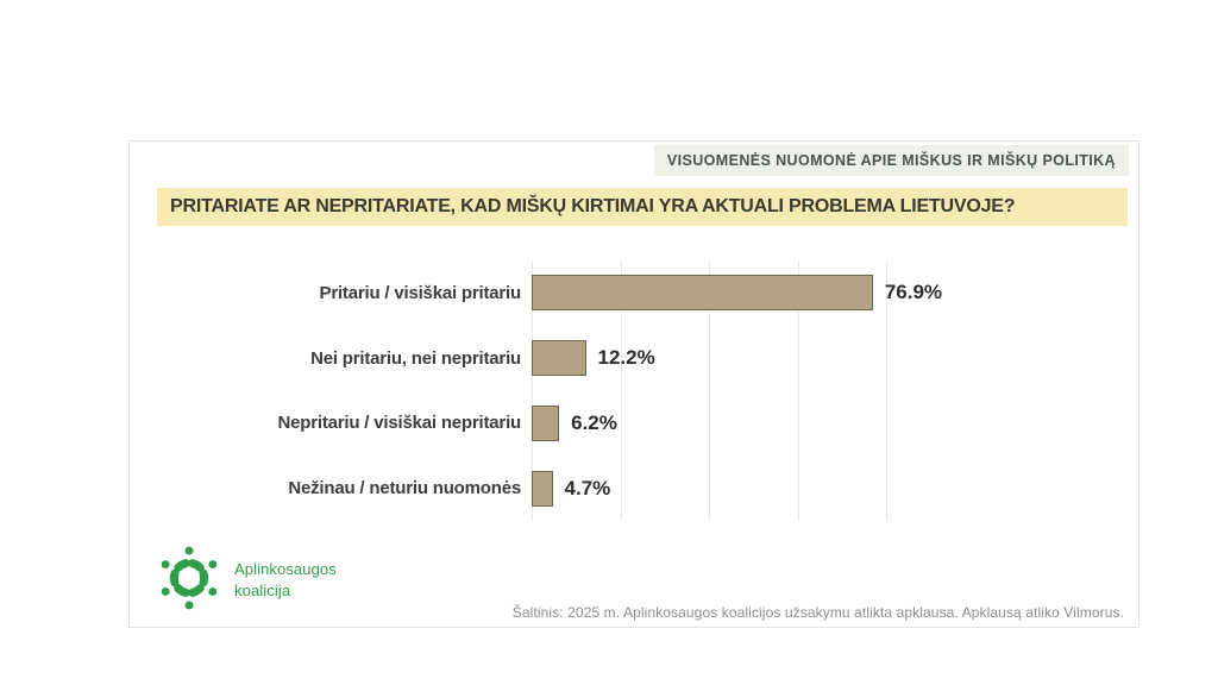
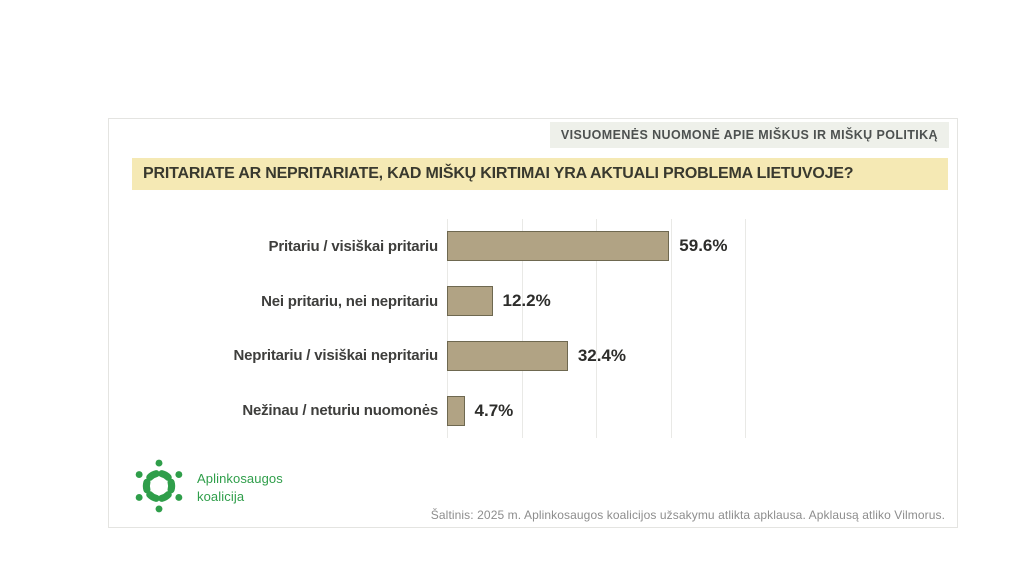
Pritariu / visiškai pritariu: 76.9% -> 59.6%
Nepritariu / visiškai nepritariu: 6.2% -> 32.4%
